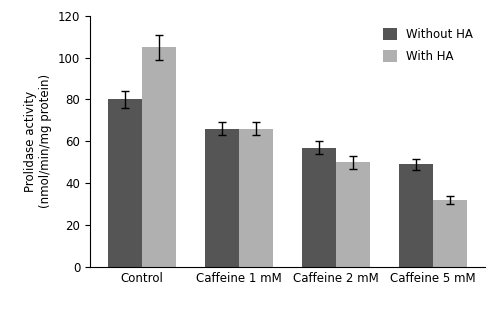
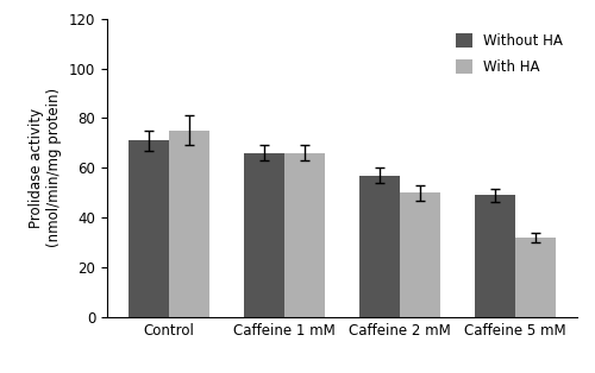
Without HA/Control: 80 -> 71
With HA/Control: 105 -> 75
